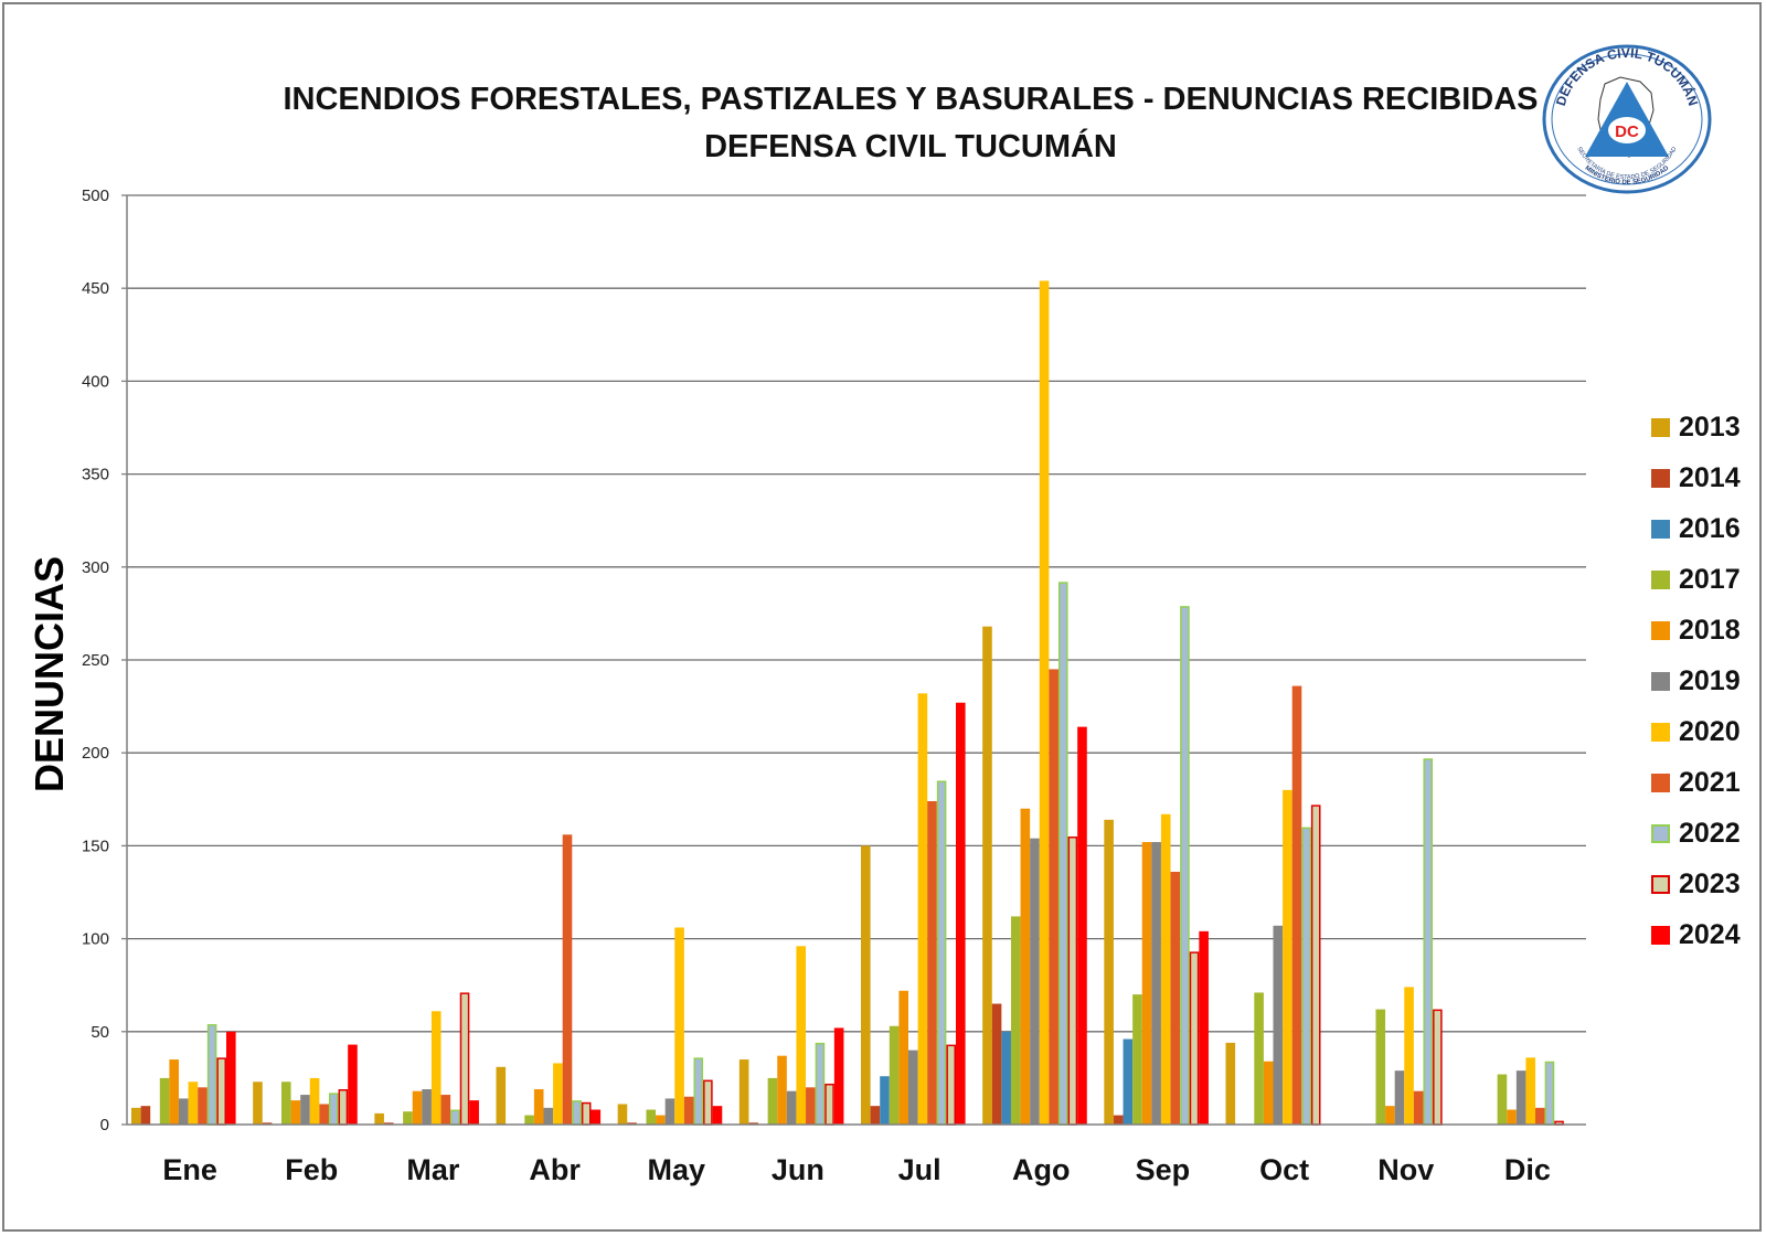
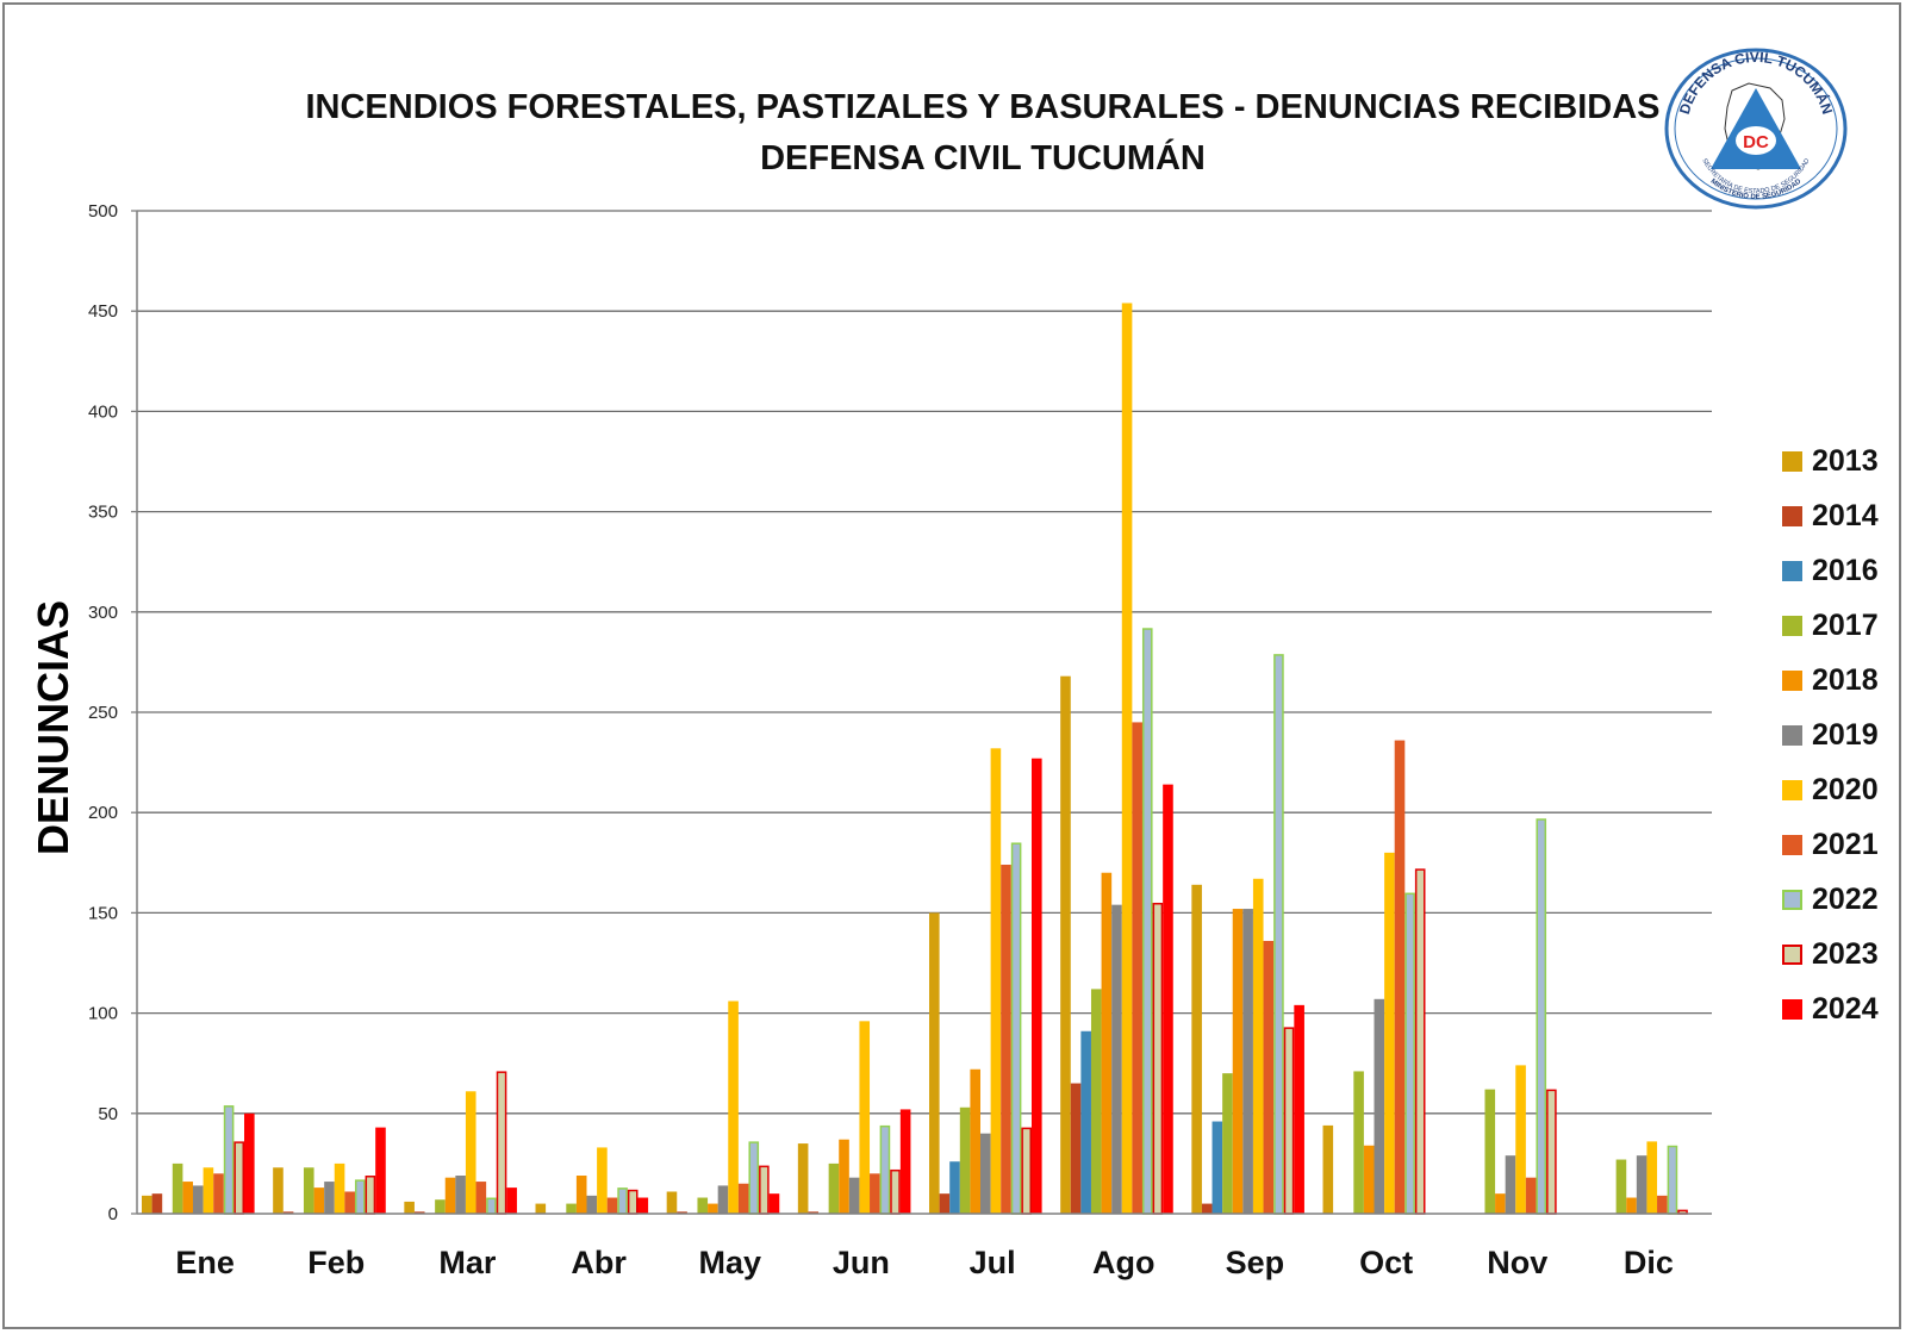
2018/Ene: 35 -> 16
2013/Abr: 31 -> 5
2021/Abr: 156 -> 8
2016/Ago: 50 -> 91
